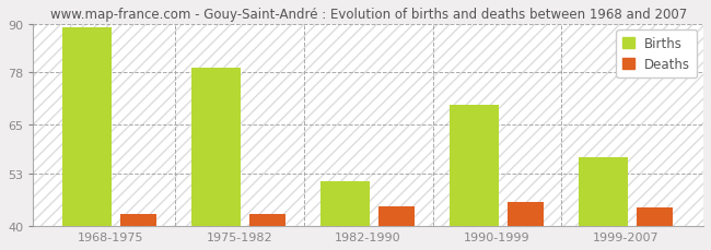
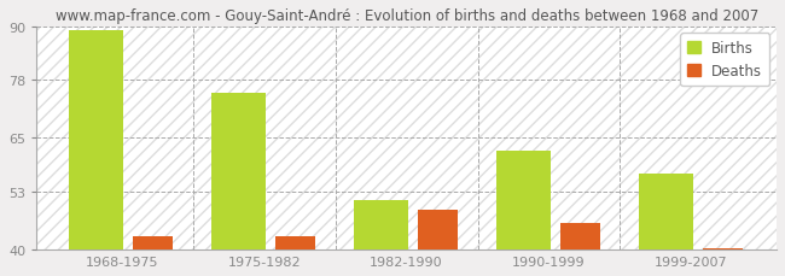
Births/1975-1982: 79 -> 75
Deaths/1982-1990: 45.0 -> 49.0
Births/1990-1999: 70 -> 62
Deaths/1999-2007: 44.5 -> 40.3
